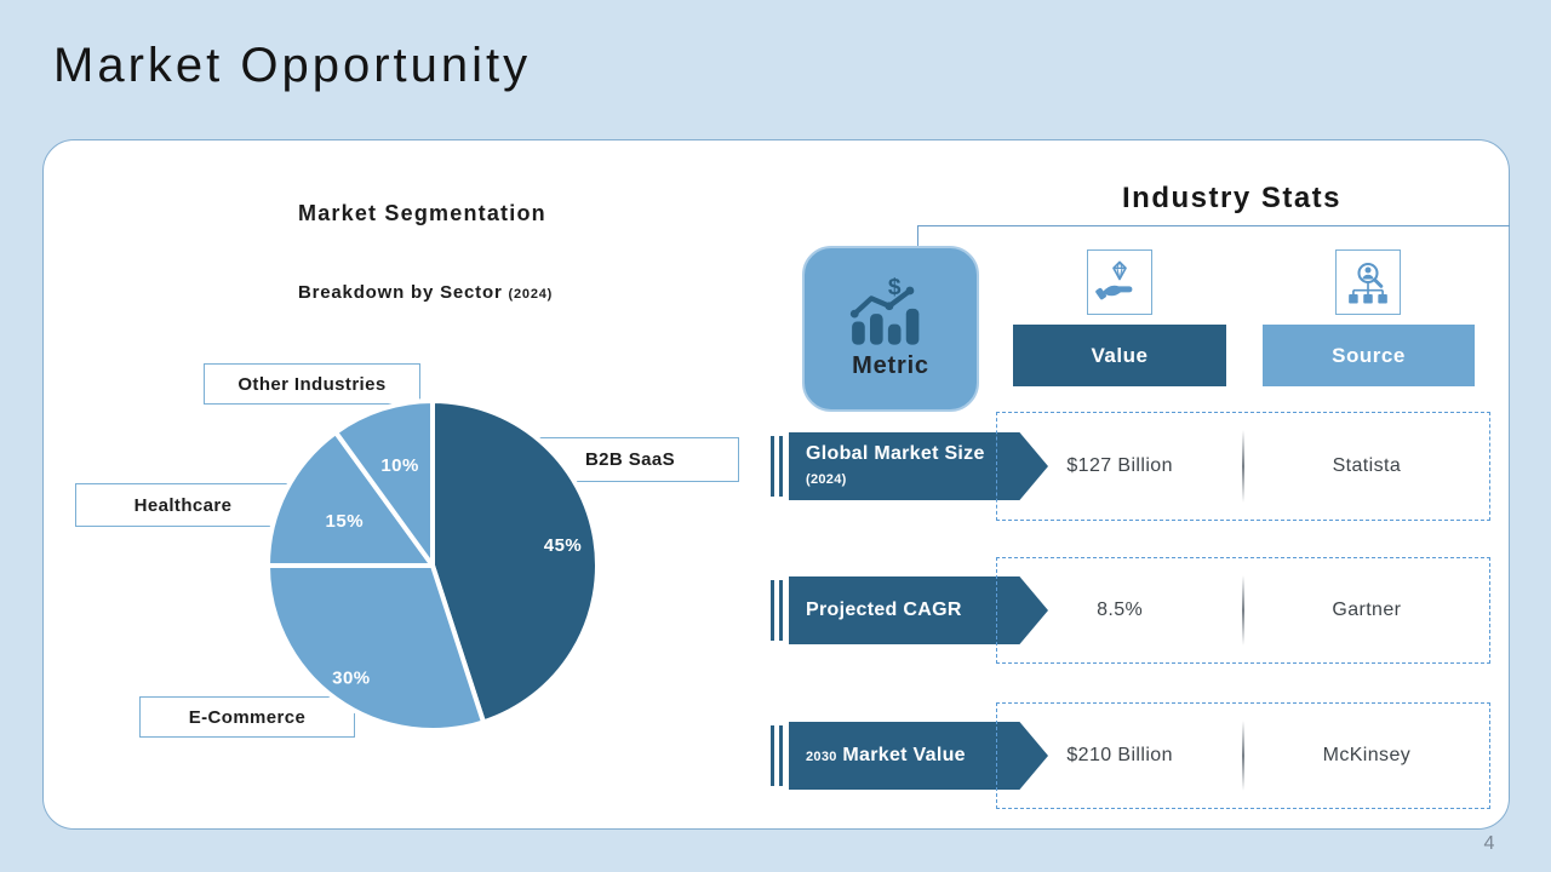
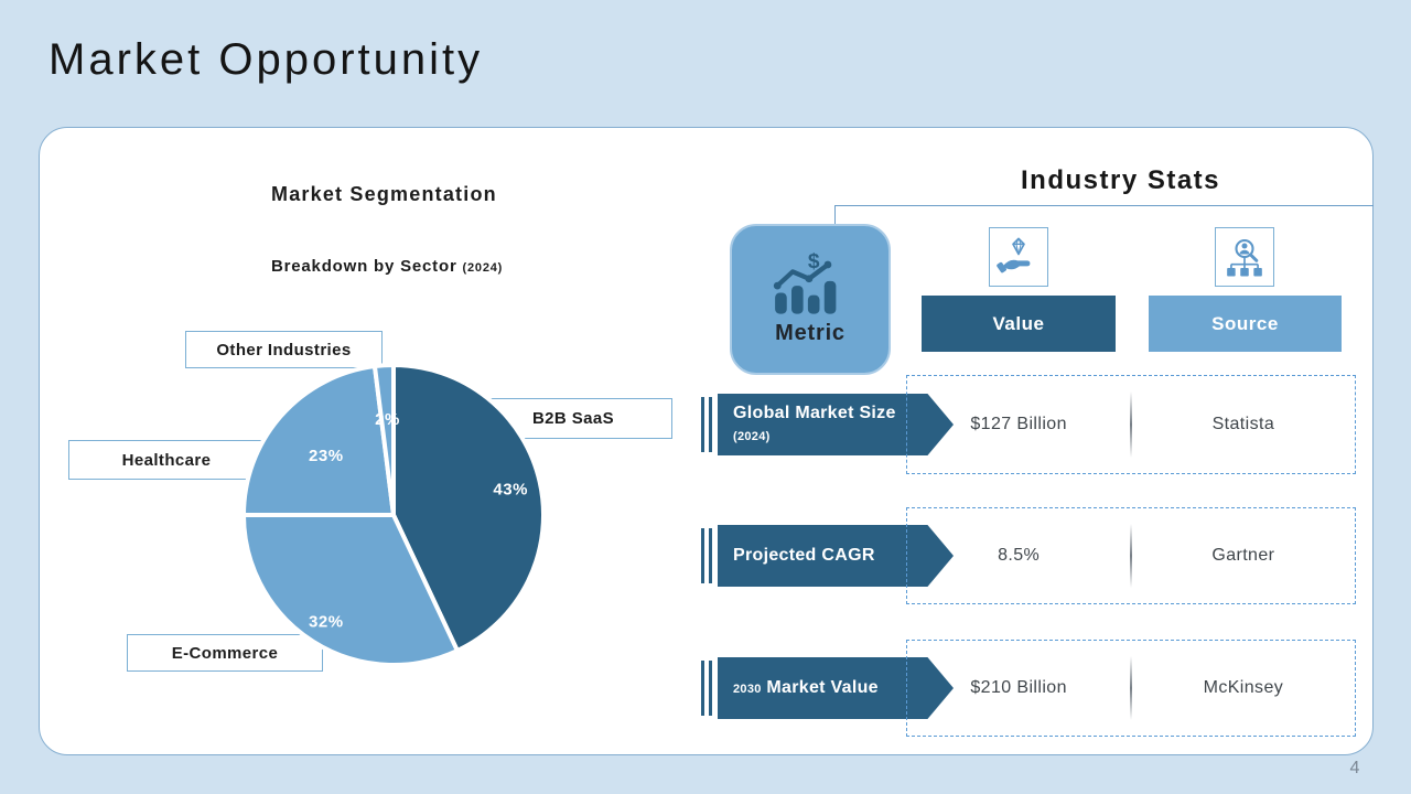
B2B SaaS: 45% -> 43%
E-Commerce: 30% -> 32%
Healthcare: 15% -> 23%
Other Industries: 10% -> 2%
